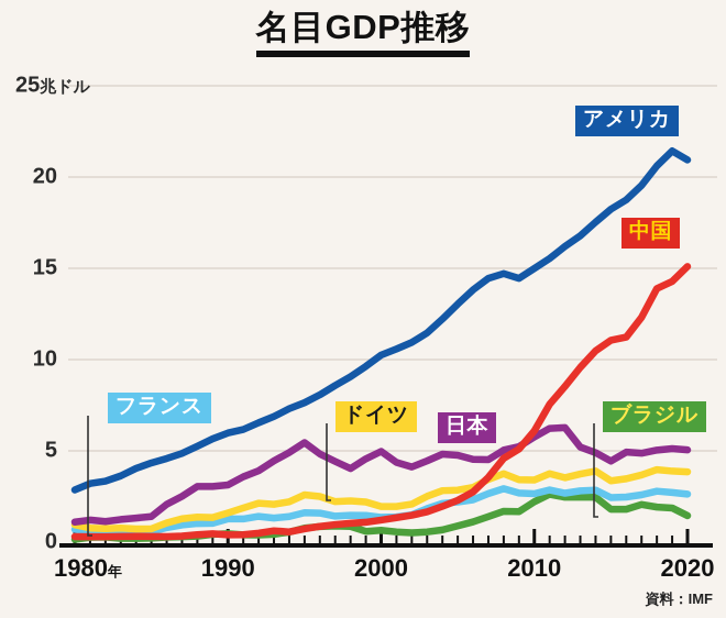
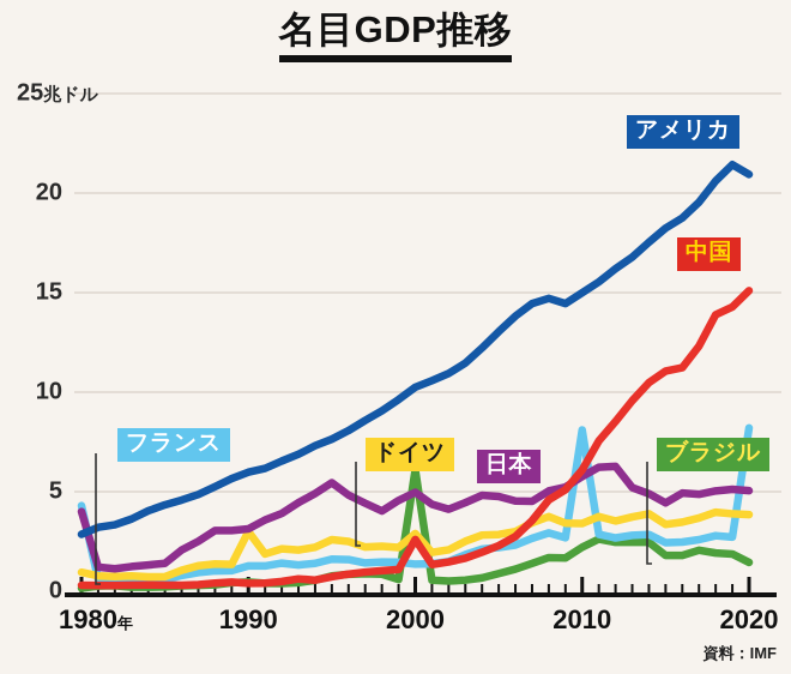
日本/1980: 1.1 -> 4.0
フランス/1980: 0.7 -> 4.3
ドイツ/1990: 1.6 -> 3.0
中国/2000: 1.2 -> 2.6
ドイツ/2000: 1.9 -> 2.9
ブラジル/2000: 0.7 -> 6.1
フランス/2010: 2.6 -> 8.1
フランス/2020: 2.6 -> 8.2
